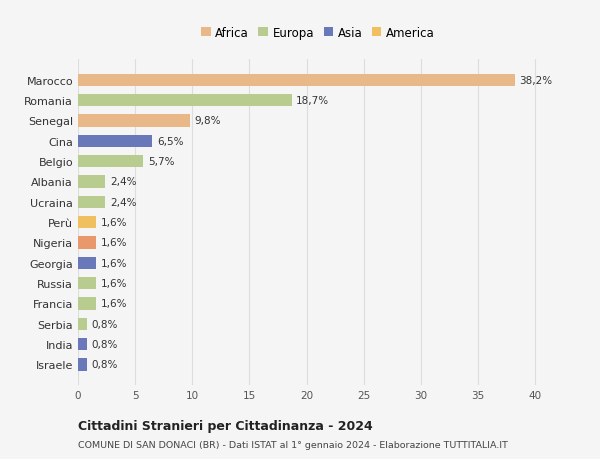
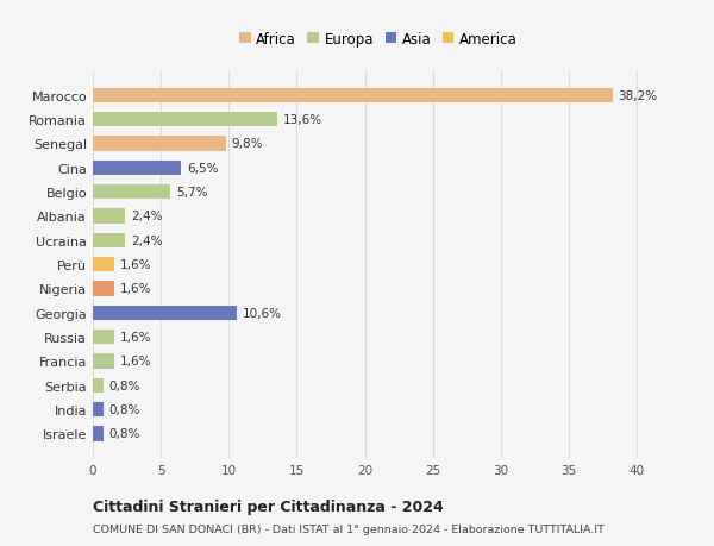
Romania: 18,7% -> 13,6%
Georgia: 1,6% -> 10,6%
